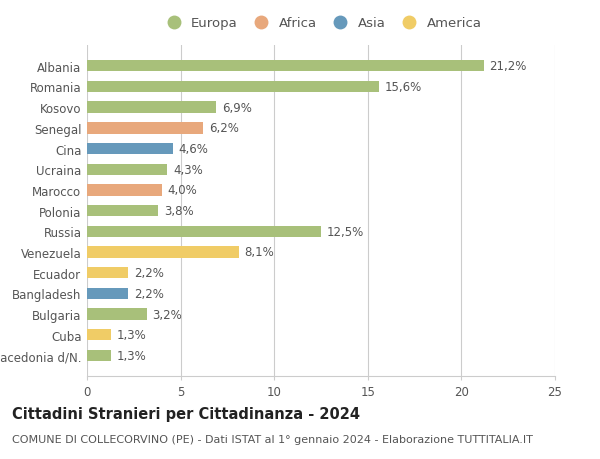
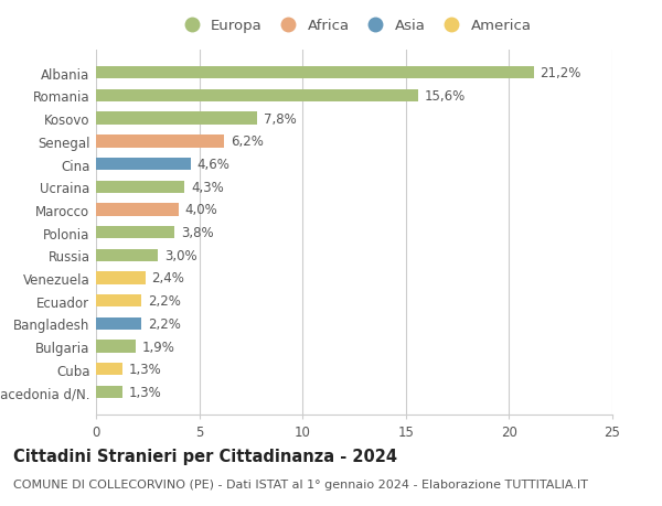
Kosovo: 6,9% -> 7,8%
Russia: 12,5% -> 3,0%
Venezuela: 8,1% -> 2,4%
Bulgaria: 3,2% -> 1,9%
